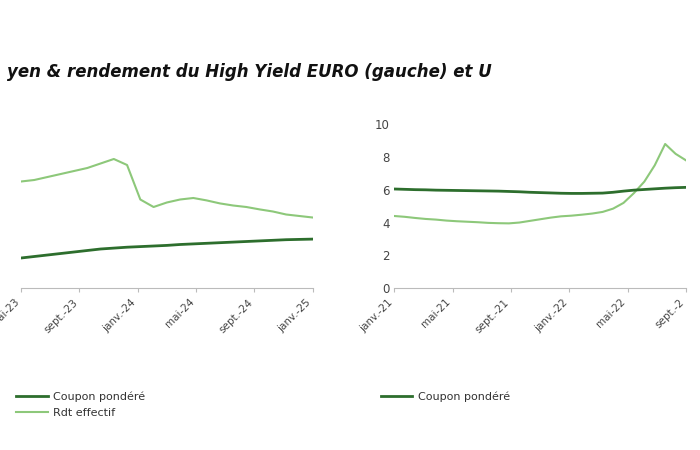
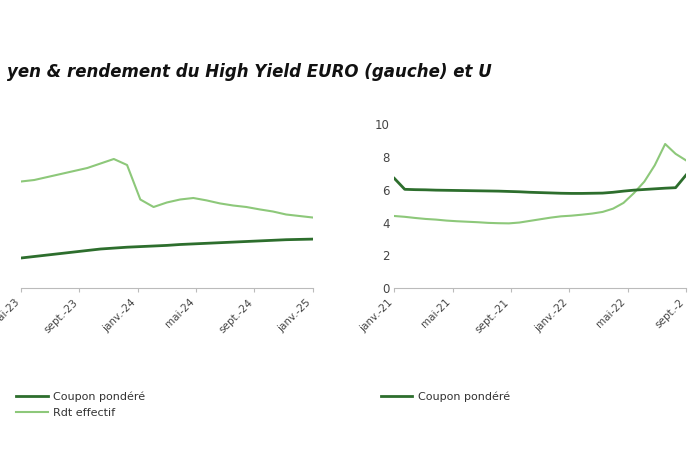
Coupon pondéré/janv.-21: 6.0 -> 6.7
Coupon pondéré/sept.-2: 6.2 -> 6.9
